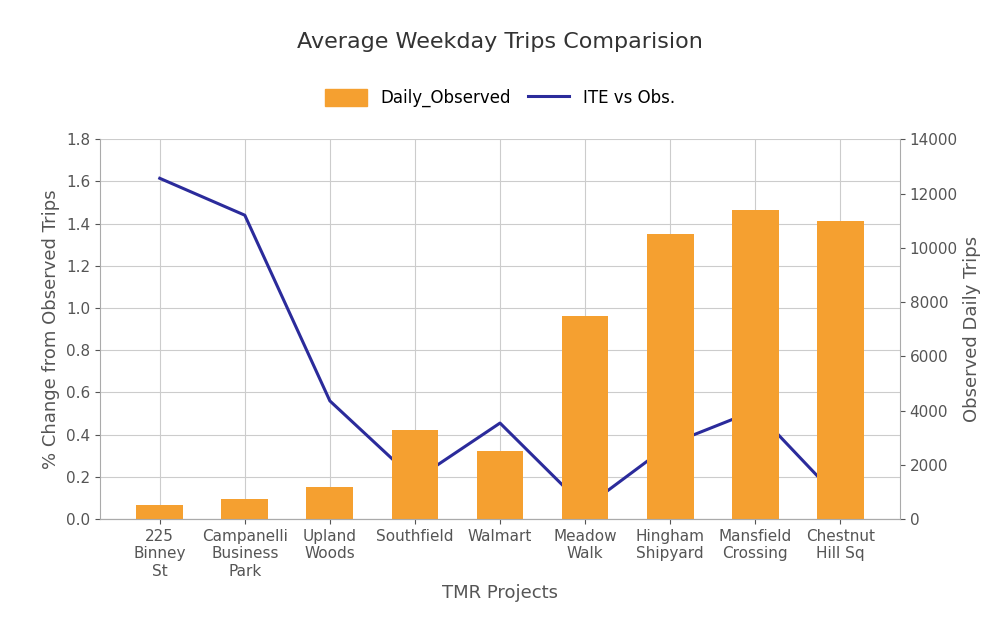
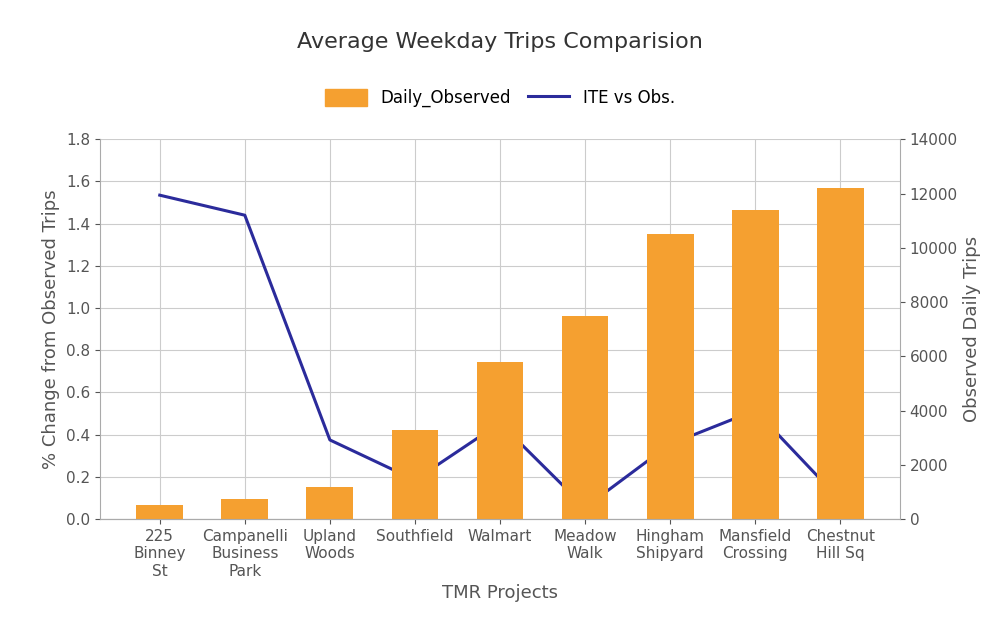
ITE vs Obs./225 Binney St: 1.615 -> 1.535
ITE vs Obs./Upland Woods: 0.560 -> 0.375
Daily_Observed/Walmart: 2500 -> 5800
Daily_Observed/Chestnut Hill Sq: 11000 -> 12200
